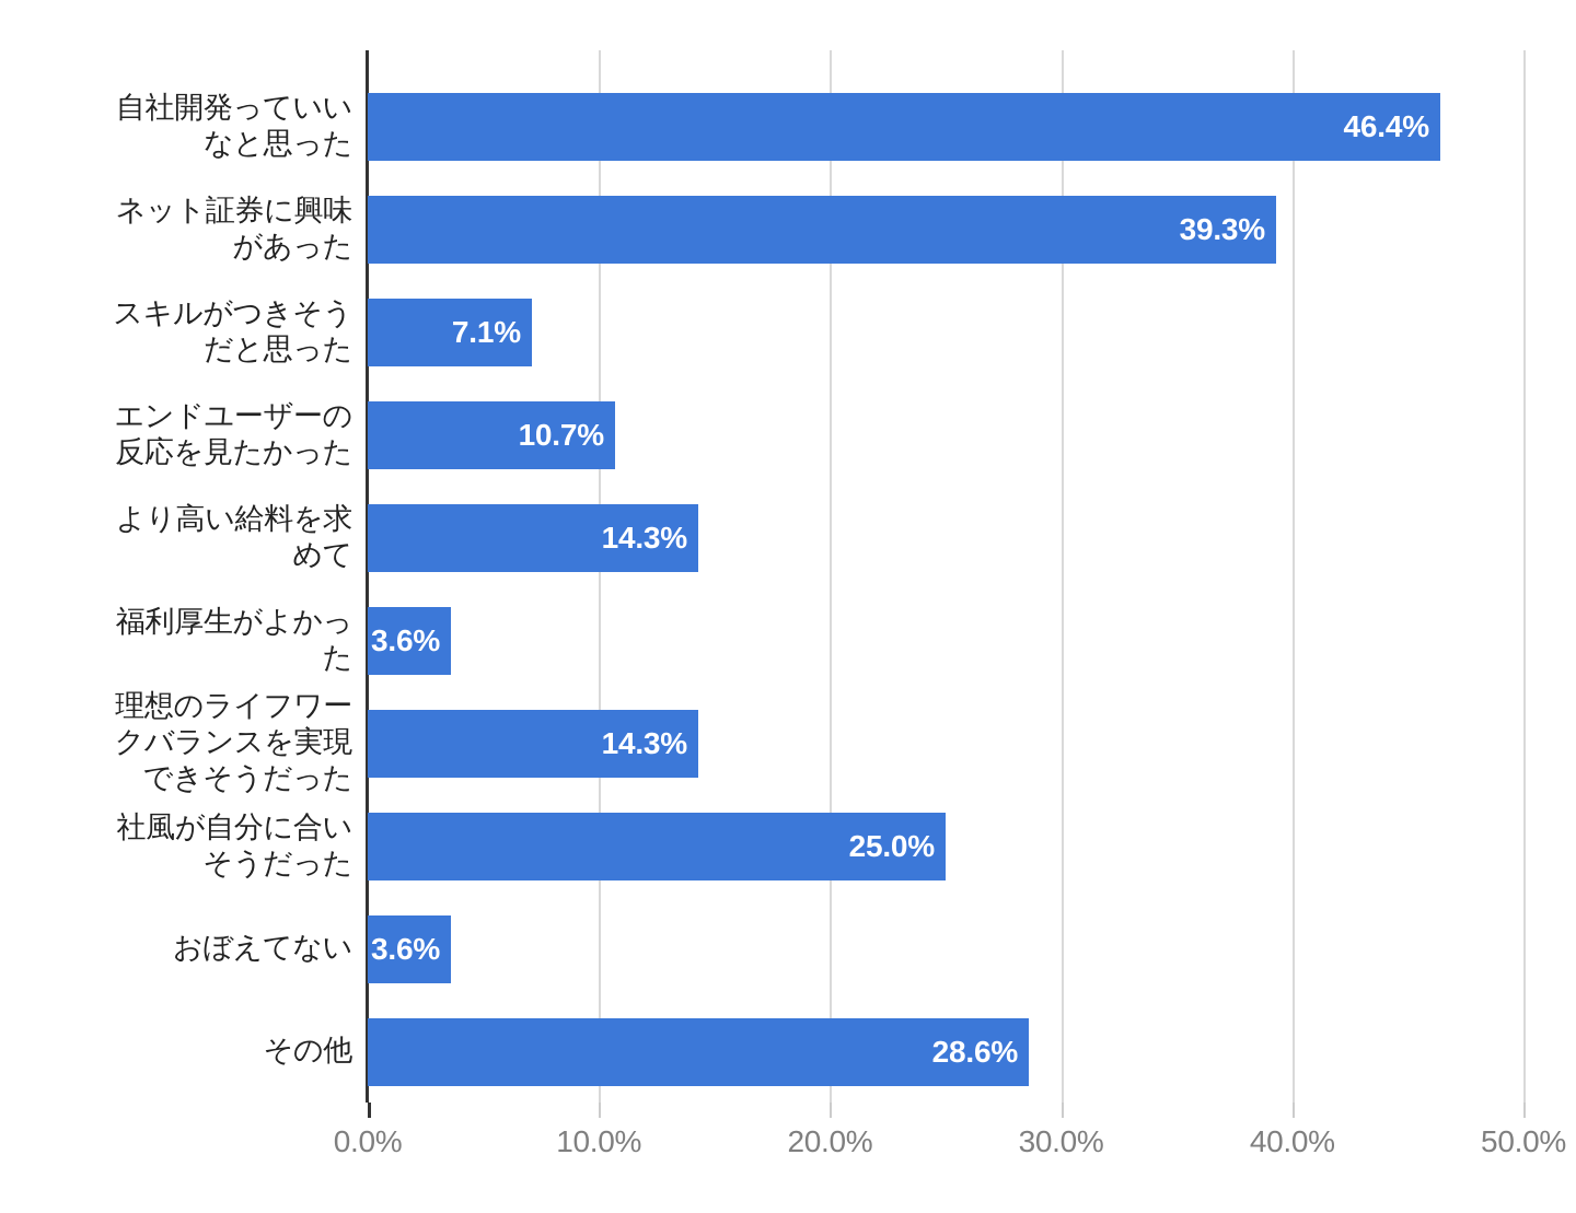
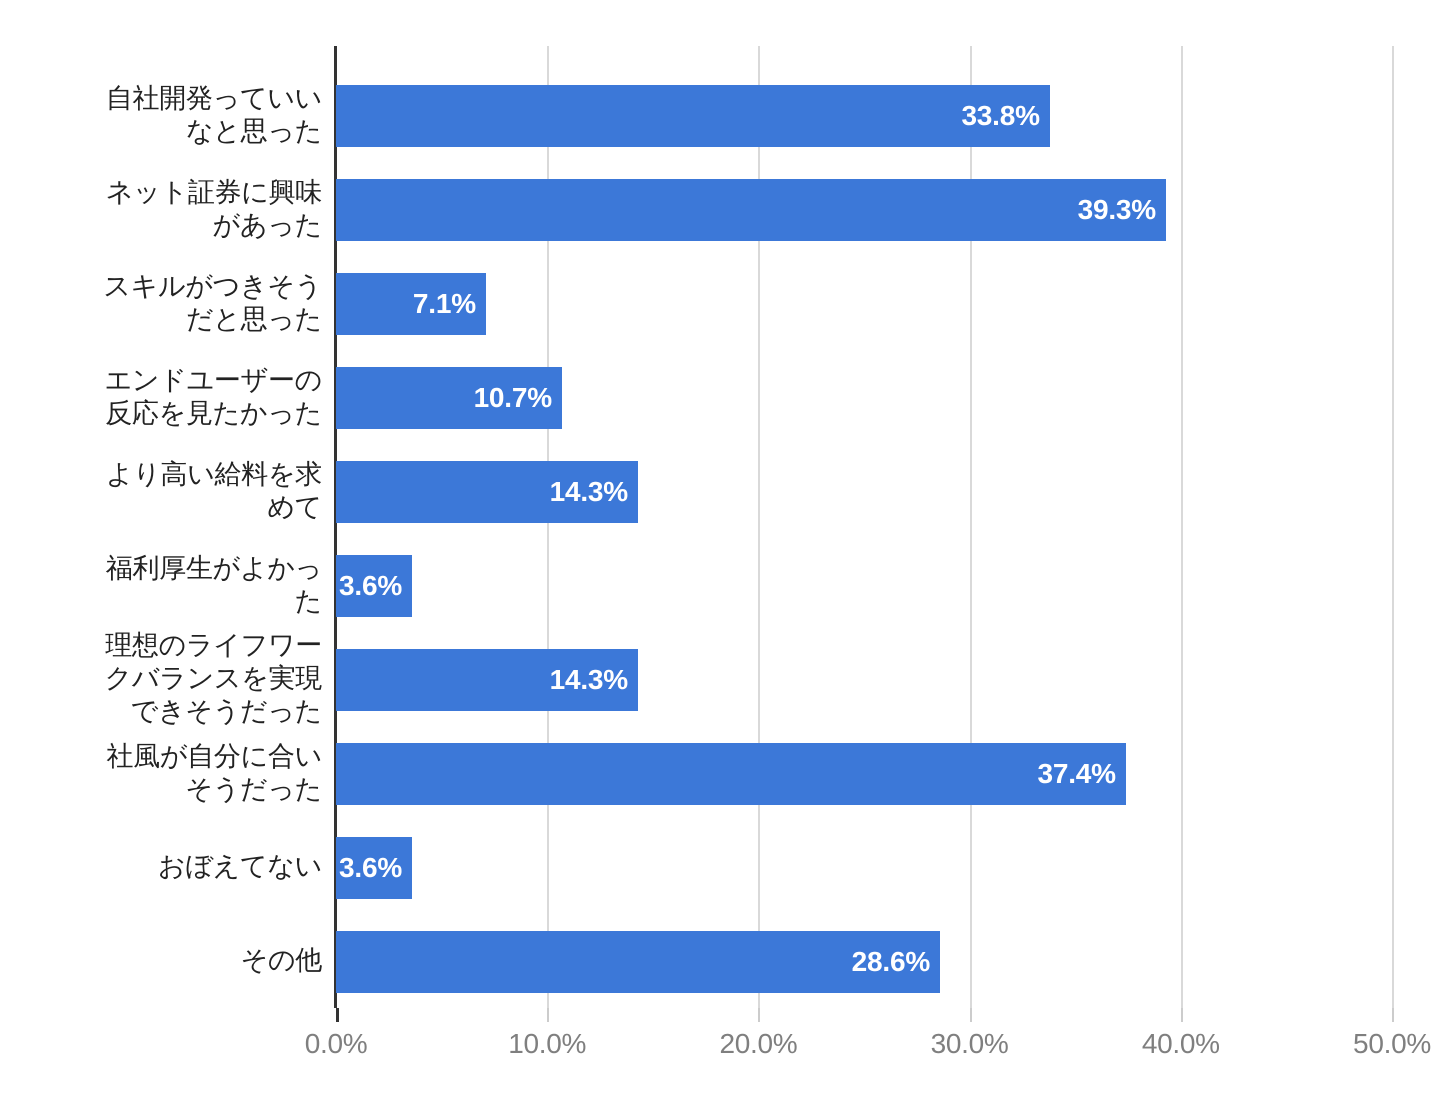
自社開発っていい なと思った: 46.4% -> 33.8%
社風が自分に合い そうだった: 25.0% -> 37.4%
